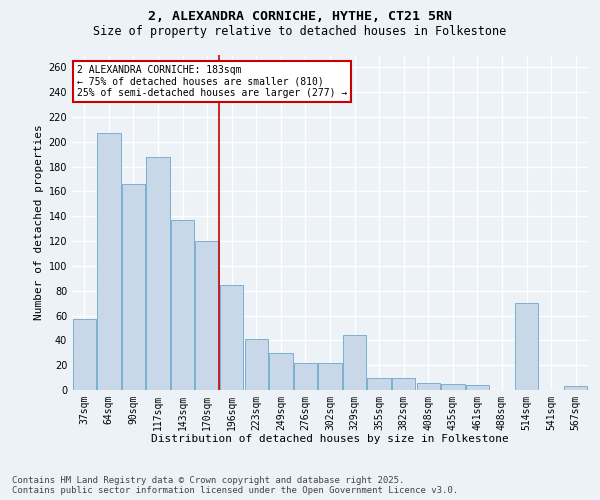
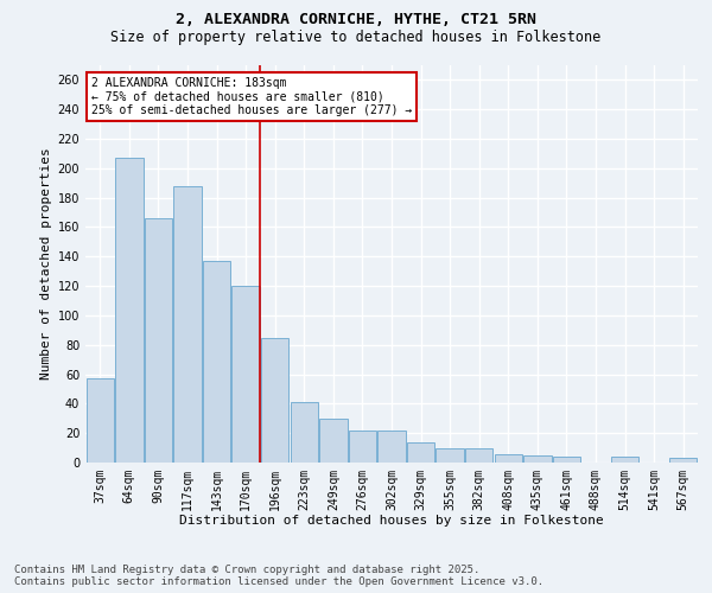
329sqm: 44 -> 14
514sqm: 70 -> 4
